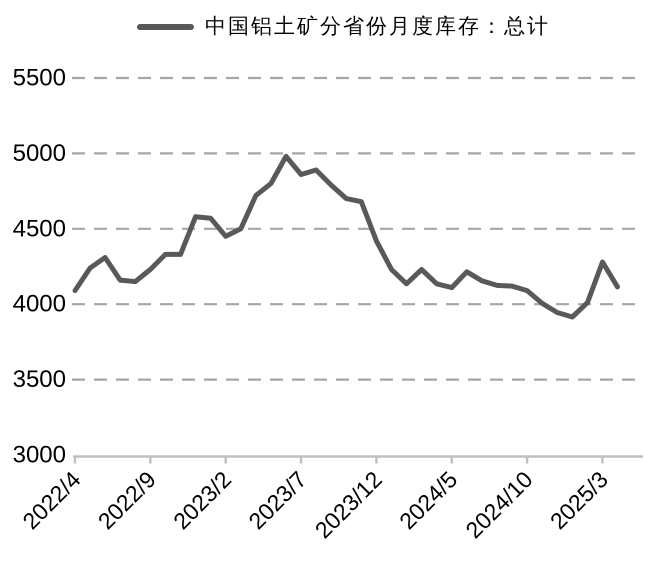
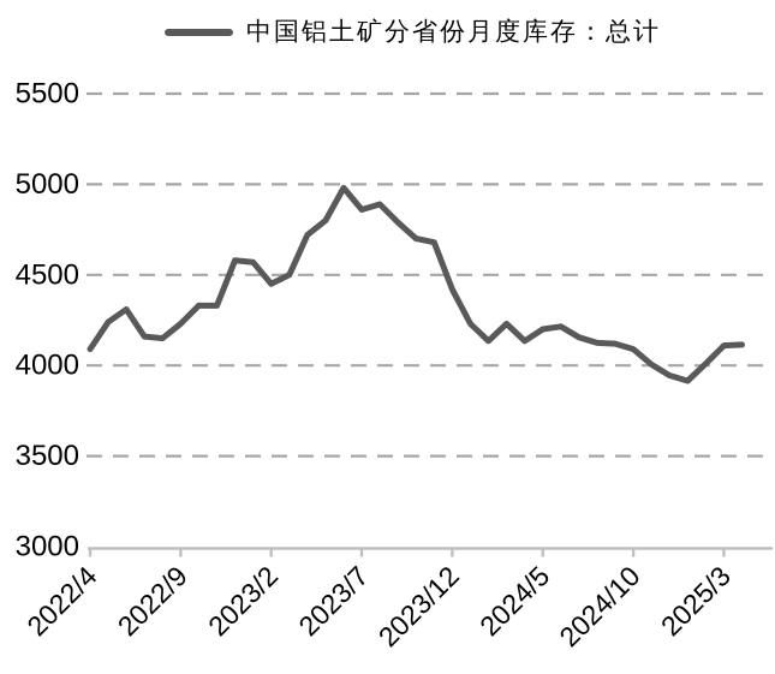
2024/5: 4110 -> 4200
2025/3: 4280 -> 4110
